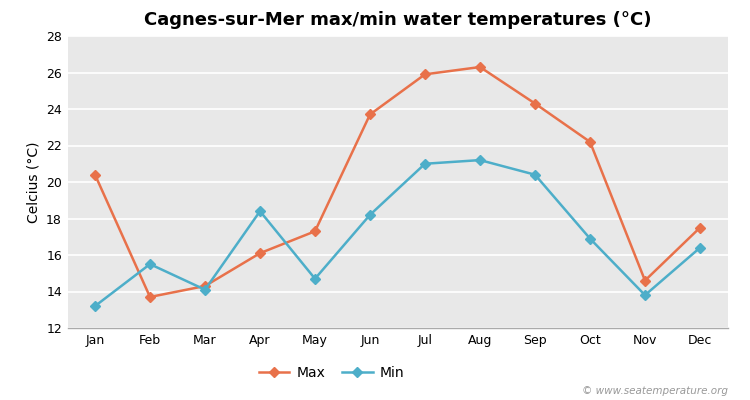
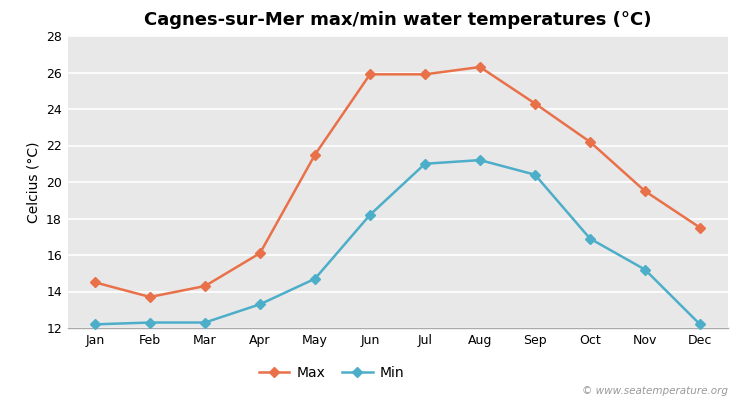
Max/Jan: 20.4 -> 14.5
Min/Jan: 13.2 -> 12.2
Min/Feb: 15.5 -> 12.3
Min/Mar: 14.1 -> 12.3
Min/Apr: 18.4 -> 13.3
Max/May: 17.3 -> 21.5
Max/Jun: 23.7 -> 25.9
Max/Nov: 14.6 -> 19.5
Min/Nov: 13.8 -> 15.2
Min/Dec: 16.4 -> 12.2
